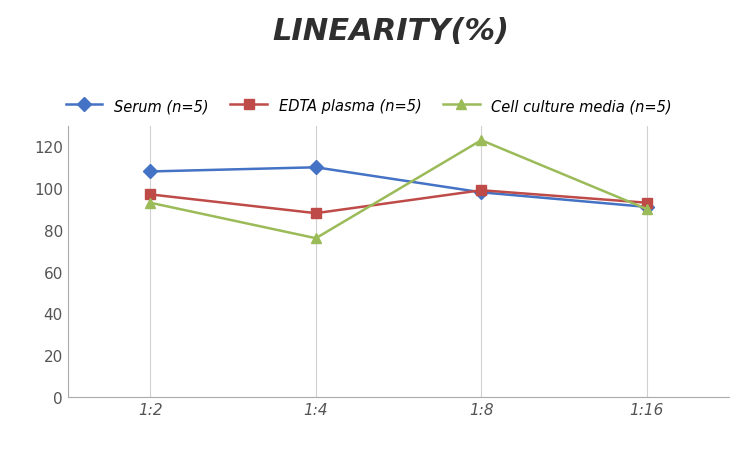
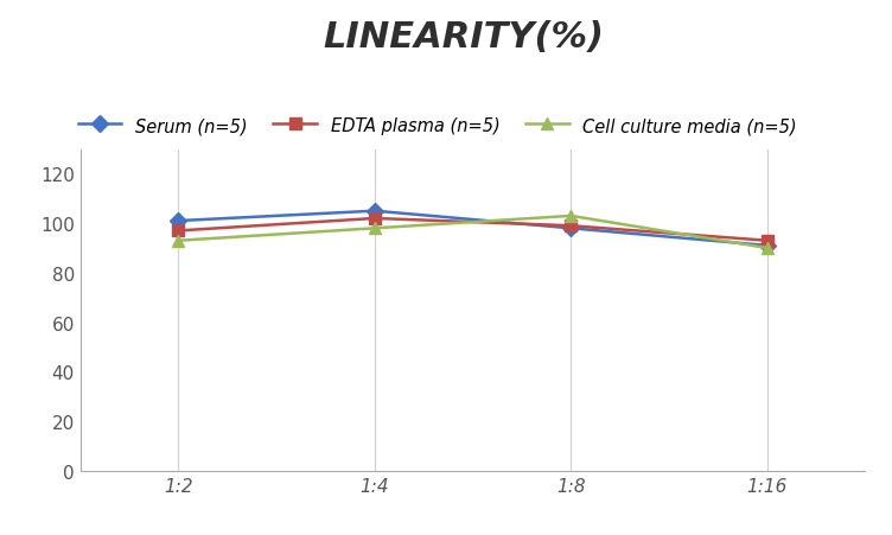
Serum (n=5)/1:2: 108 -> 101
Serum (n=5)/1:4: 110 -> 105
EDTA plasma (n=5)/1:4: 88 -> 102
Cell culture media (n=5)/1:4: 76 -> 98
Cell culture media (n=5)/1:8: 123 -> 103
